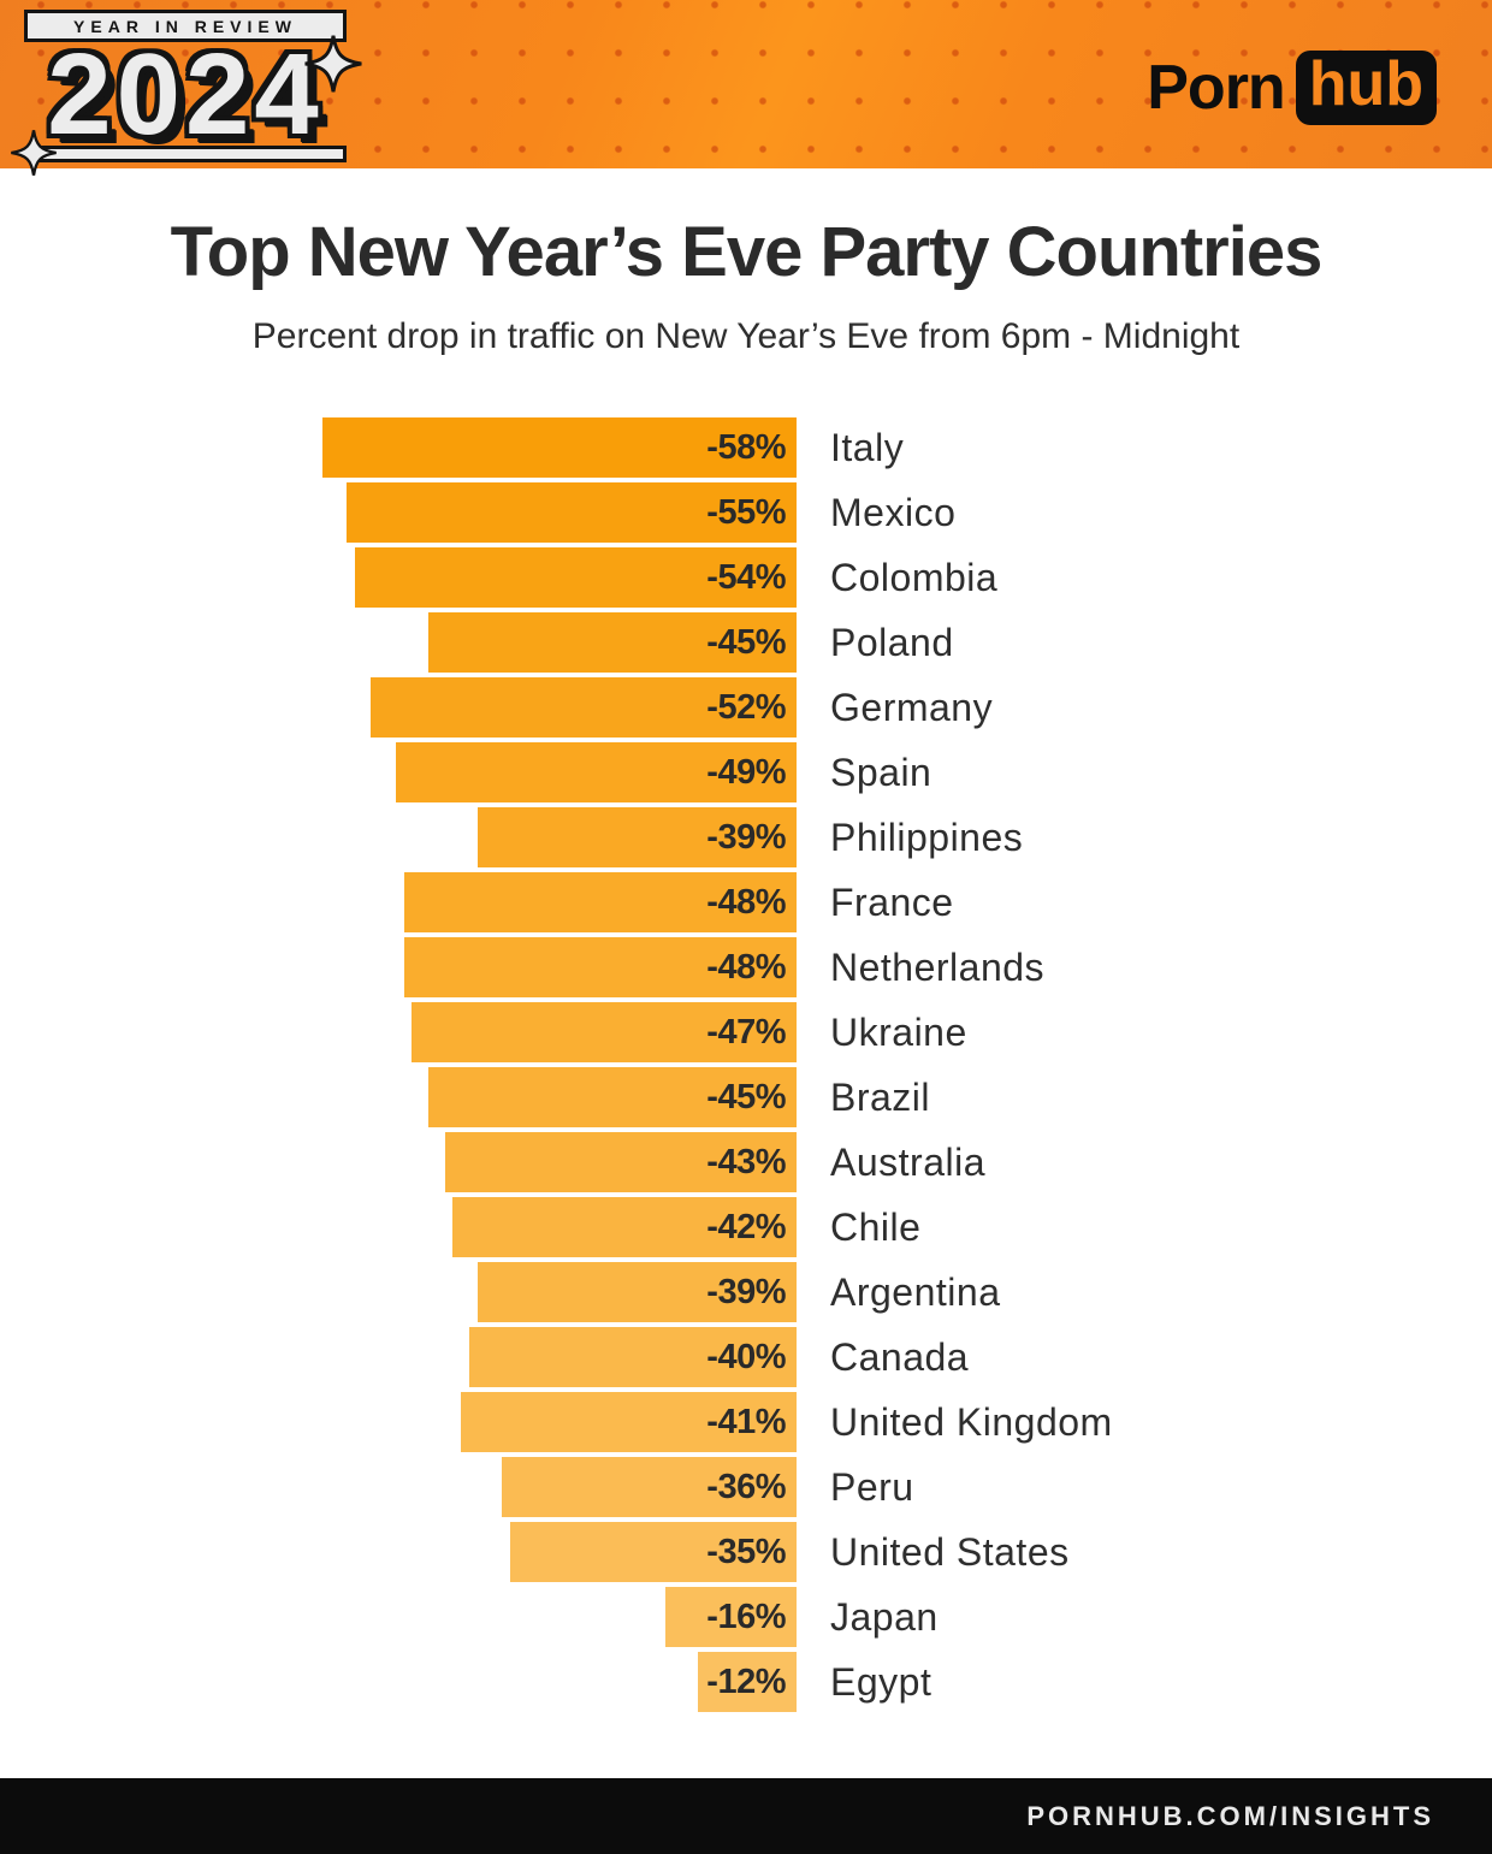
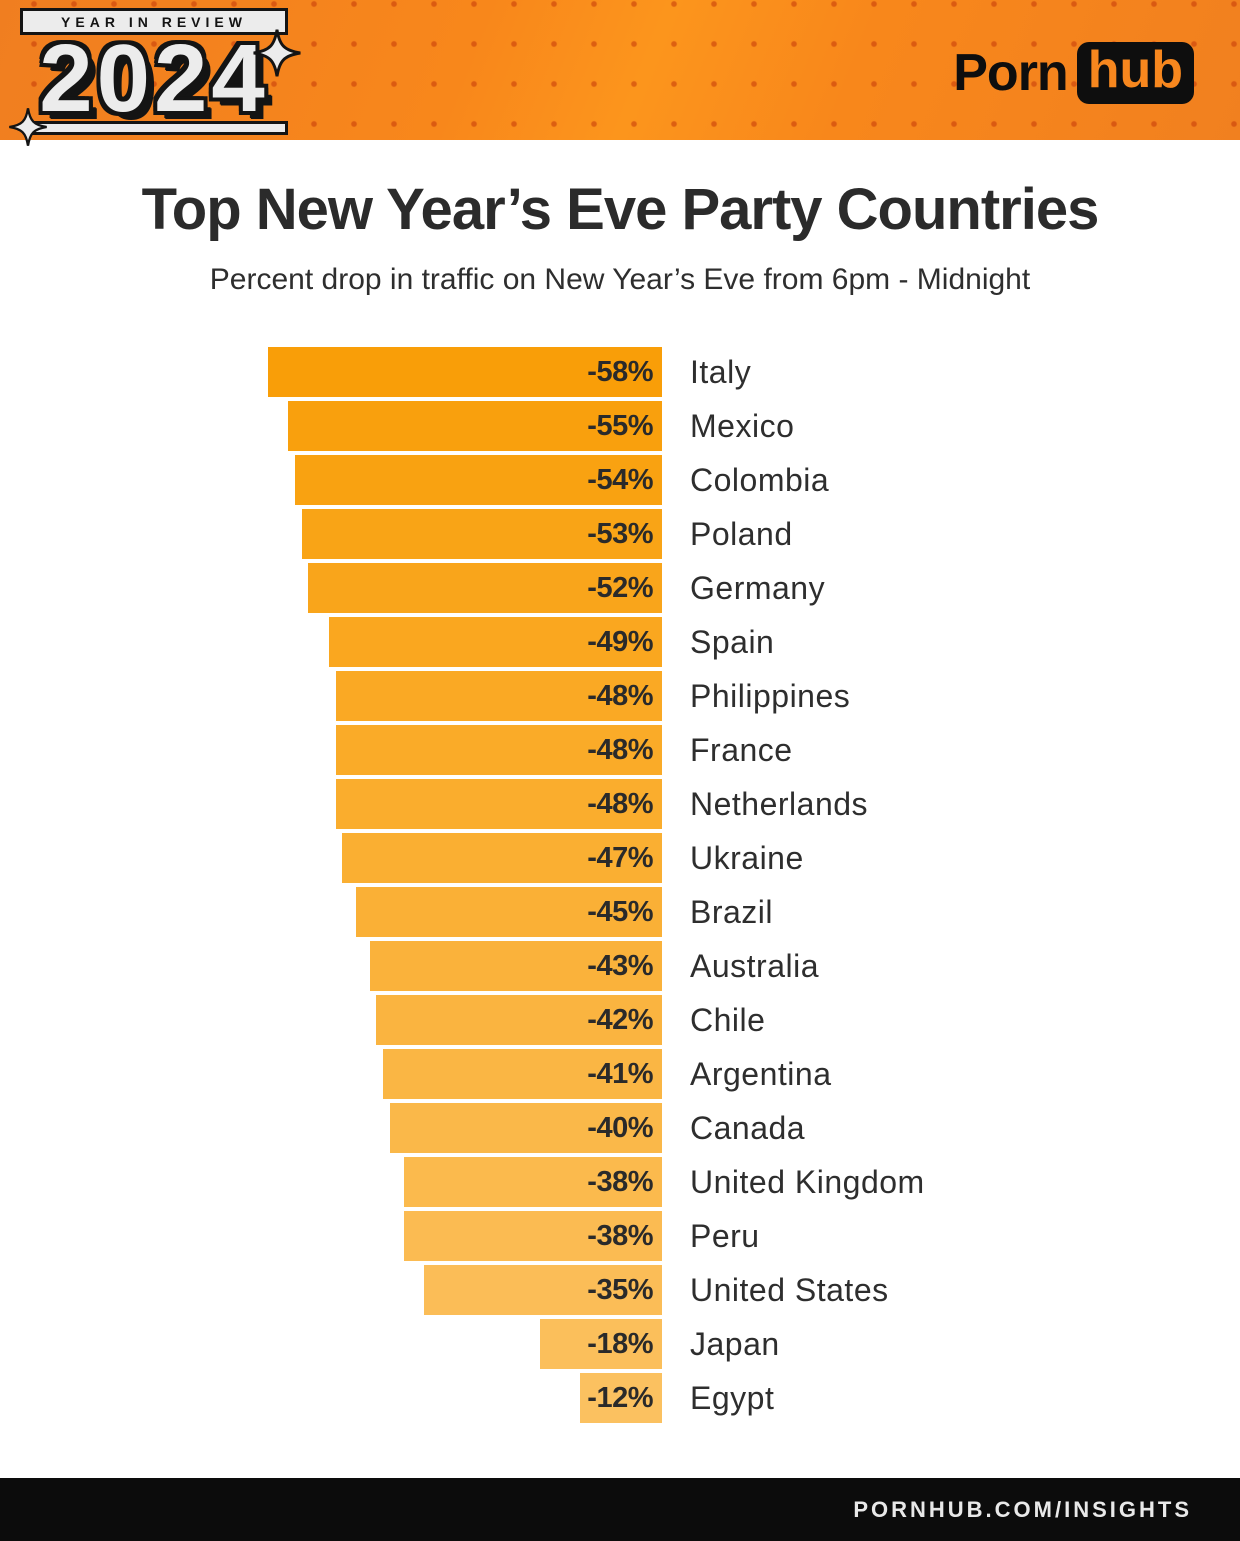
Poland: -45% -> -53%
Philippines: -39% -> -48%
Argentina: -39% -> -41%
United Kingdom: -41% -> -38%
Peru: -36% -> -38%
Japan: -16% -> -18%
